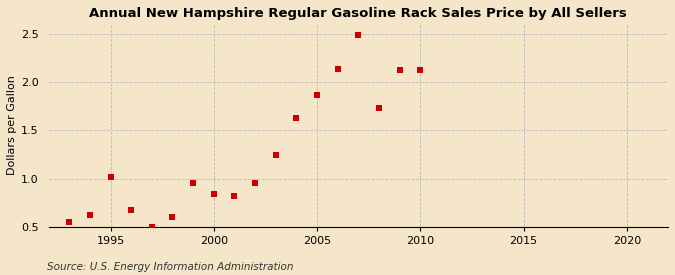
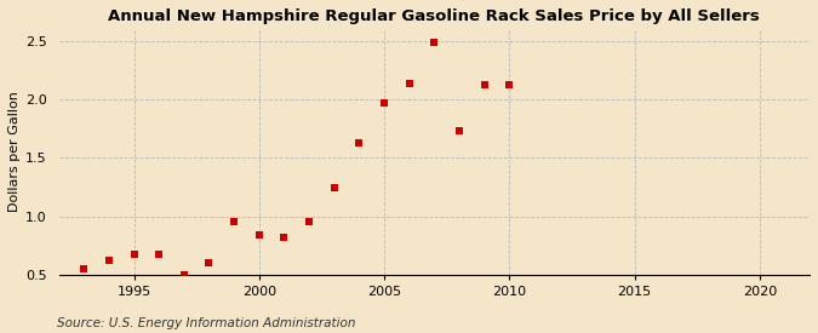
1995: 1.02 -> 0.68
2005: 1.86 -> 1.97
